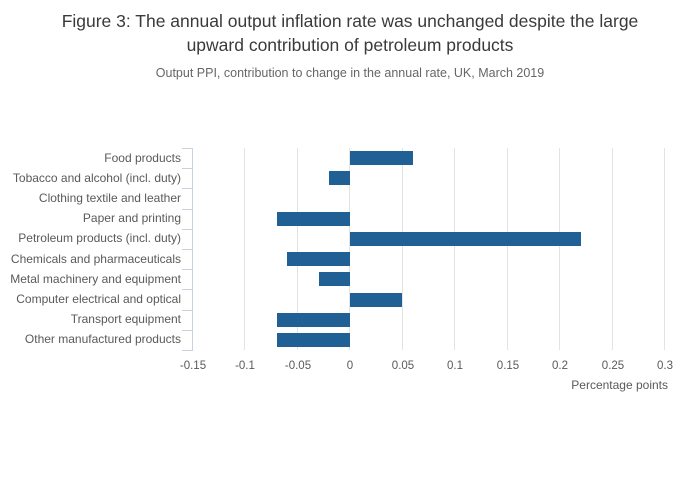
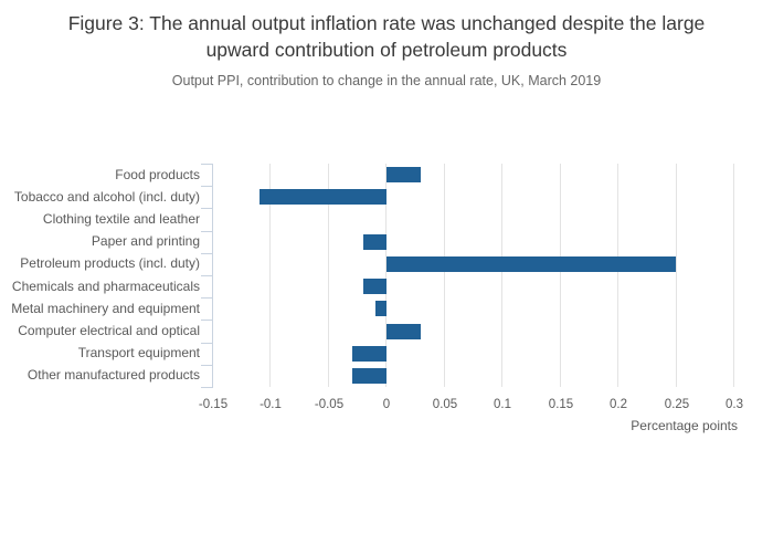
Food products: 0.06 -> 0.03
Tobacco and alcohol (incl. duty): -0.02 -> -0.11
Paper and printing: -0.07 -> -0.02
Petroleum products (incl. duty): 0.22 -> 0.25
Chemicals and pharmaceuticals: -0.06 -> -0.02
Metal machinery and equipment: -0.03 -> -0.01
Computer electrical and optical: 0.05 -> 0.03
Transport equipment: -0.07 -> -0.03
Other manufactured products: -0.07 -> -0.03
